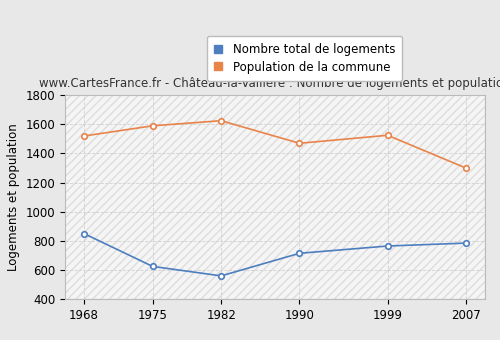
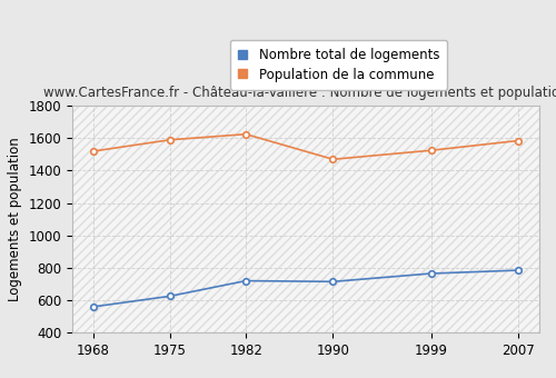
Nombre total de logements/1968: 850 -> 560
Nombre total de logements/1982: 560 -> 720
Population de la commune/2007: 1300 -> 1580
